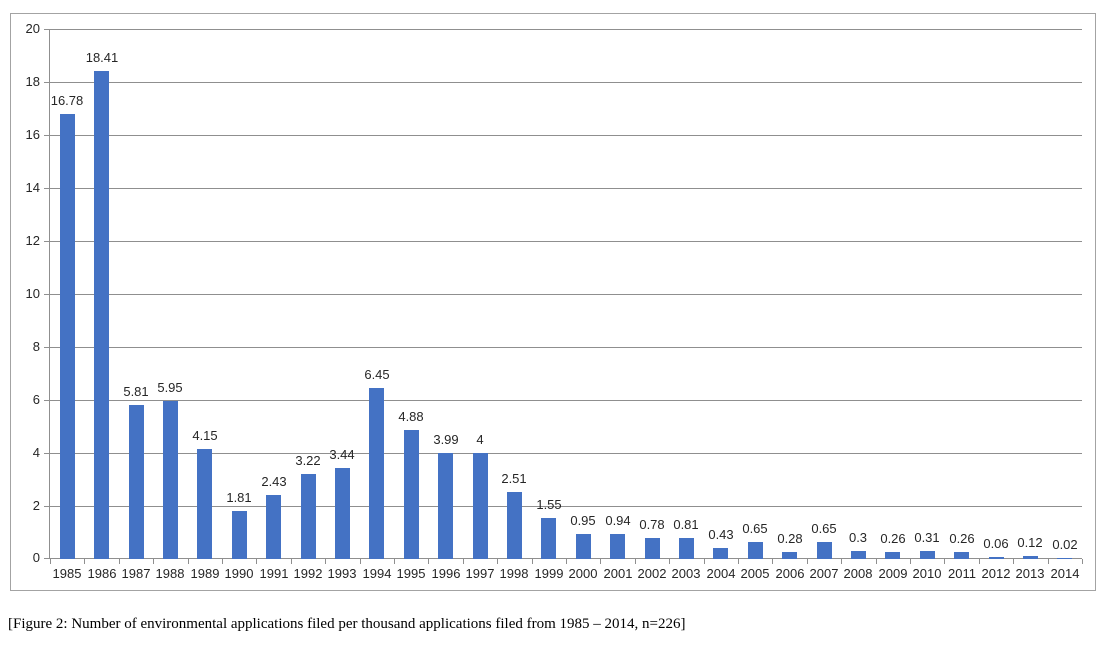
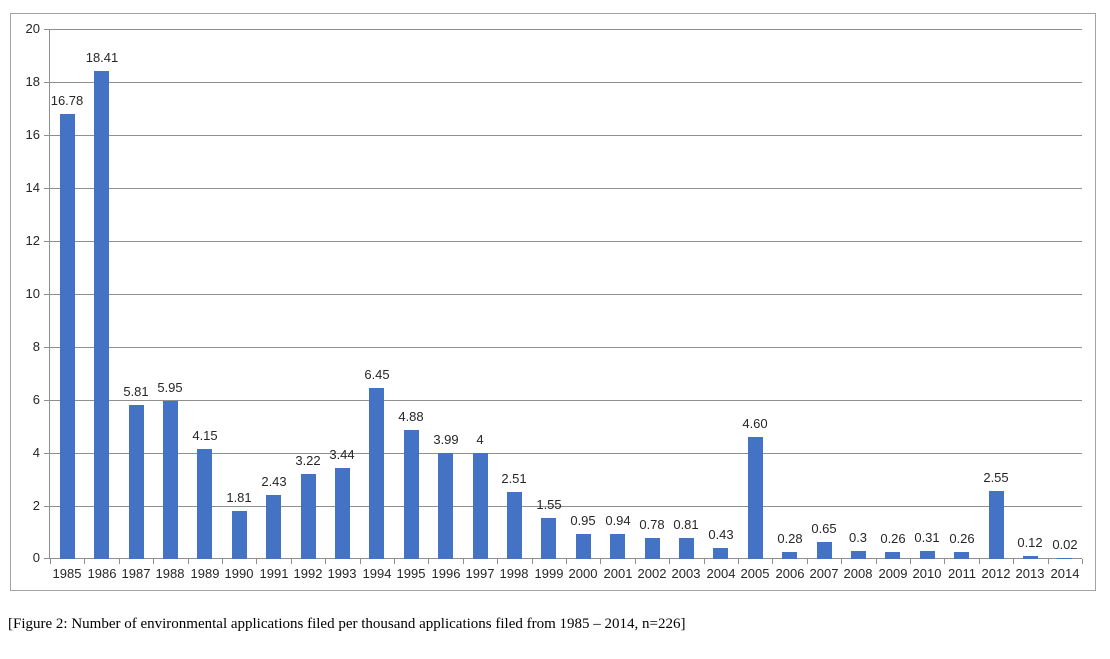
2005: 0.65 -> 4.60
2012: 0.06 -> 2.55
